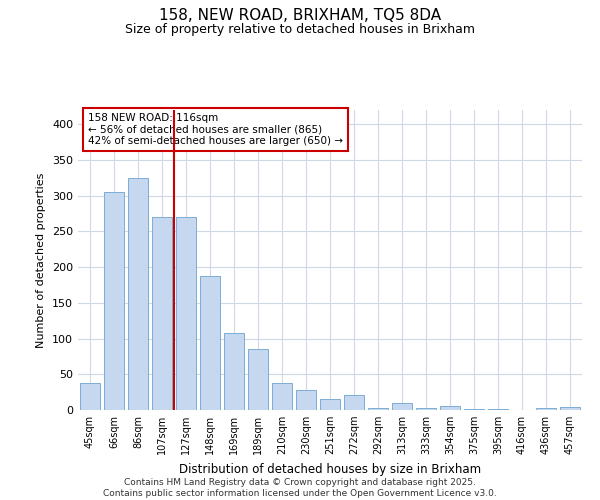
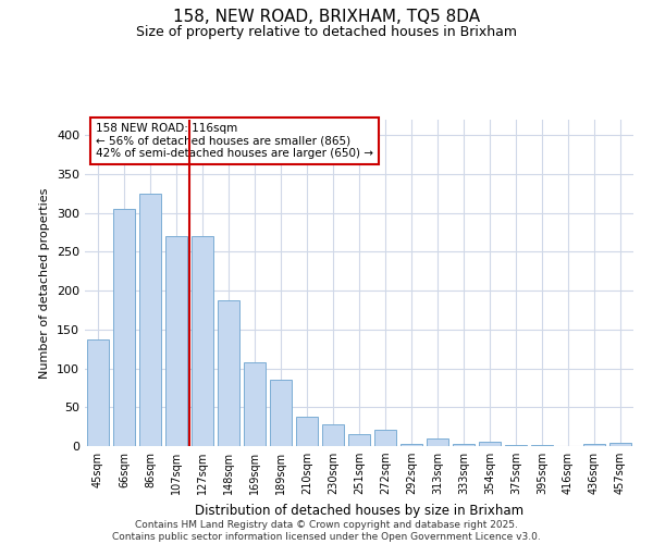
45sqm: 38 -> 137
